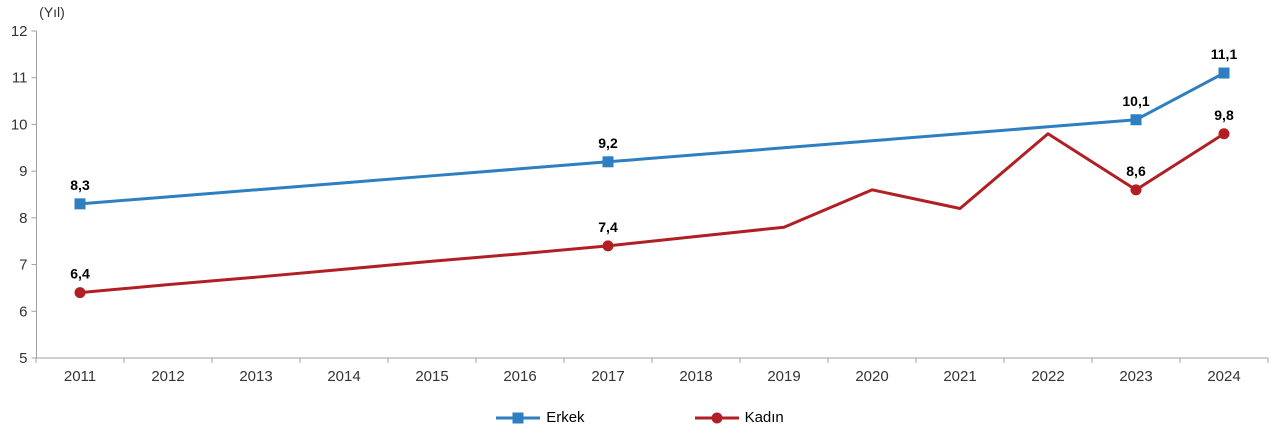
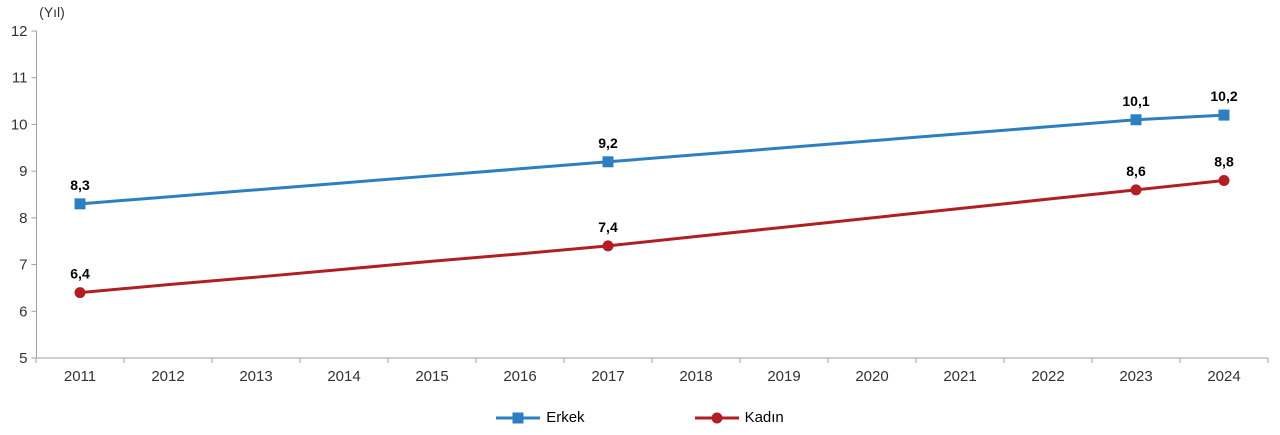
Kadın/2020: 8.6 -> 8.0
Kadın/2022: 9.8 -> 8.4
Erkek/2024: 11,1 -> 10,2
Kadın/2024: 9,8 -> 8,8
